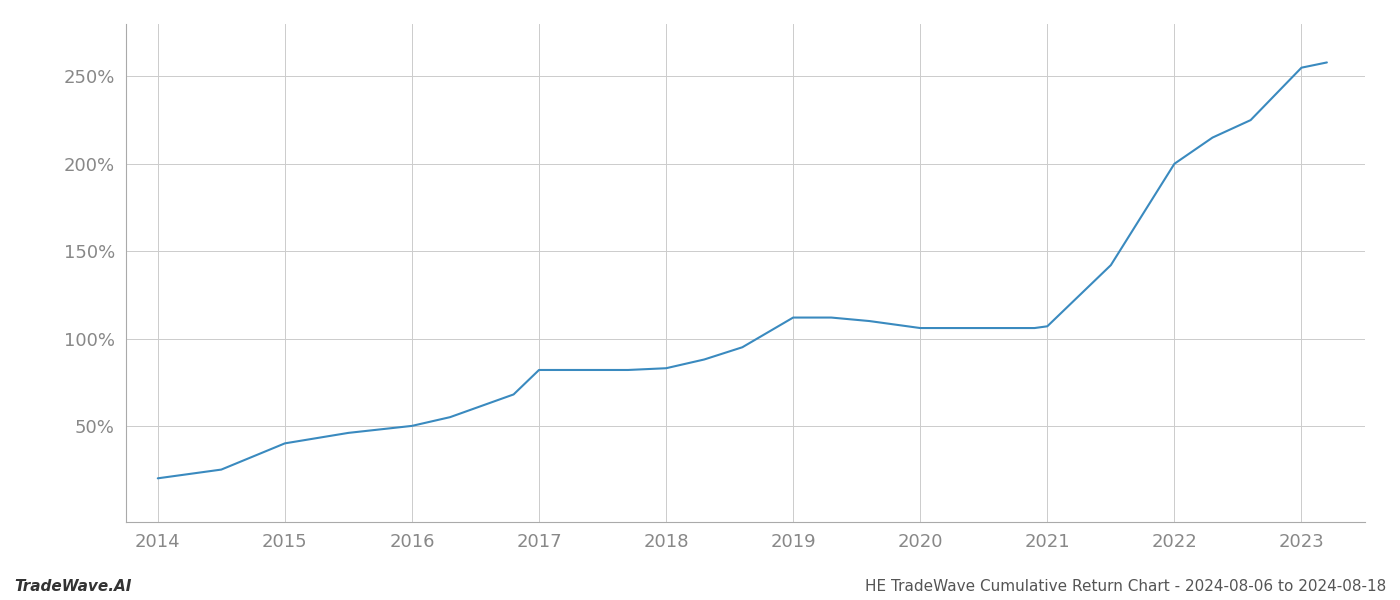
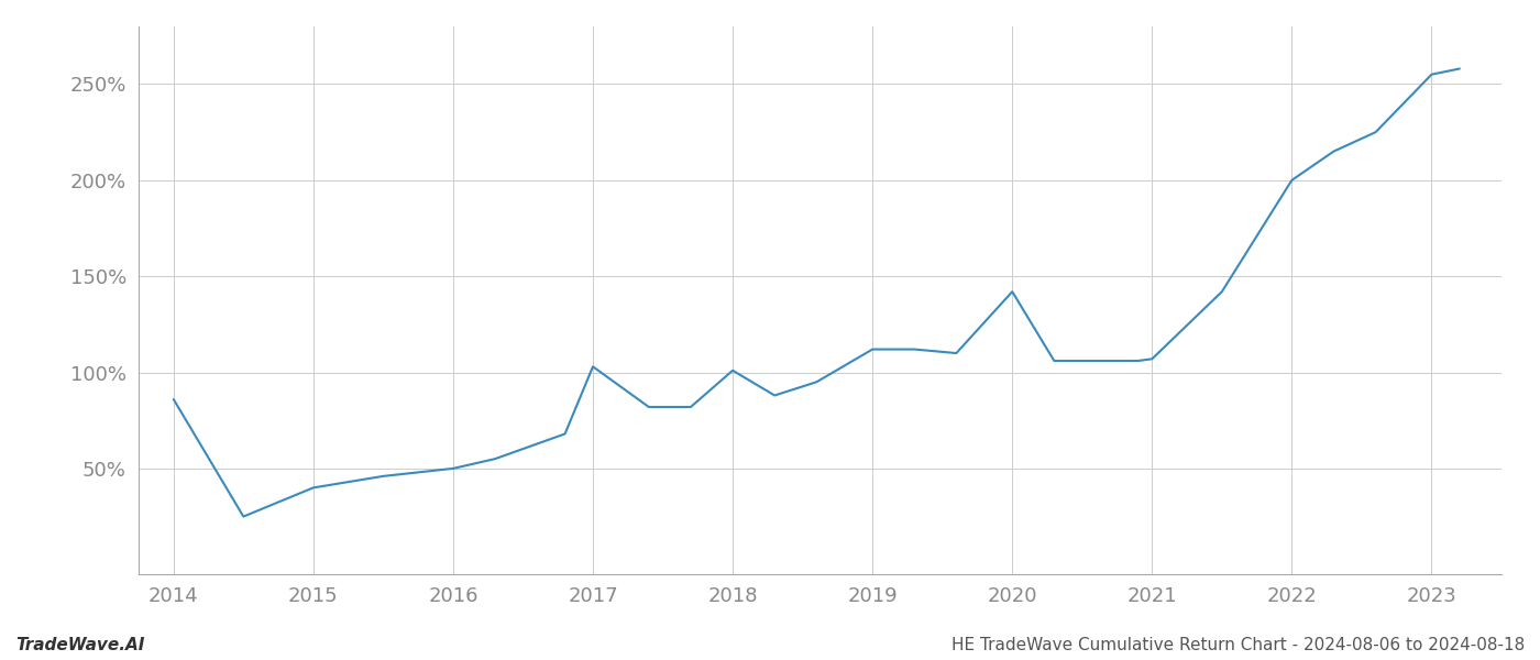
2014: 20% -> 86%
2017: 82% -> 103%
2018: 83% -> 101%
2020: 106% -> 142%
